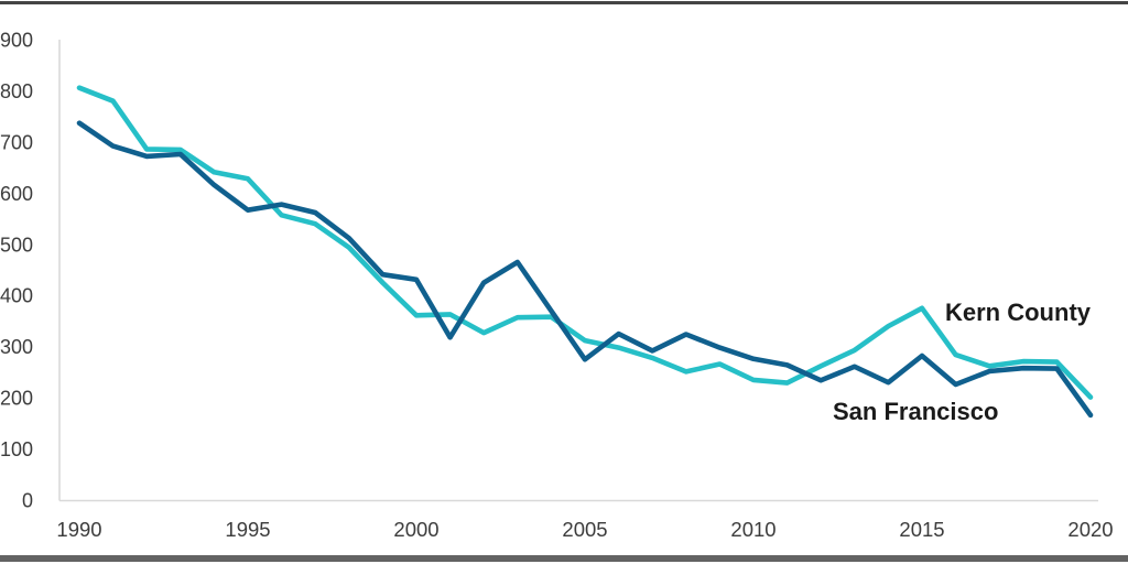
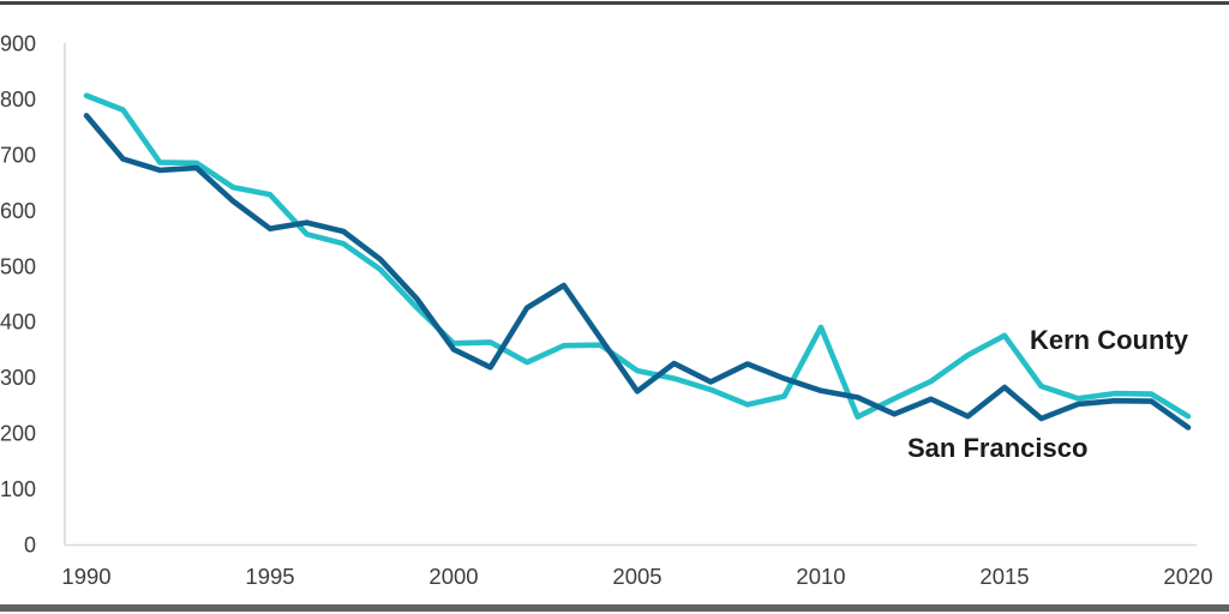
San Francisco/1990: 740 -> 770
San Francisco/2000: 430 -> 350
Kern County/2010: 240 -> 390
Kern County/2020: 200 -> 230
San Francisco/2020: 170 -> 210
